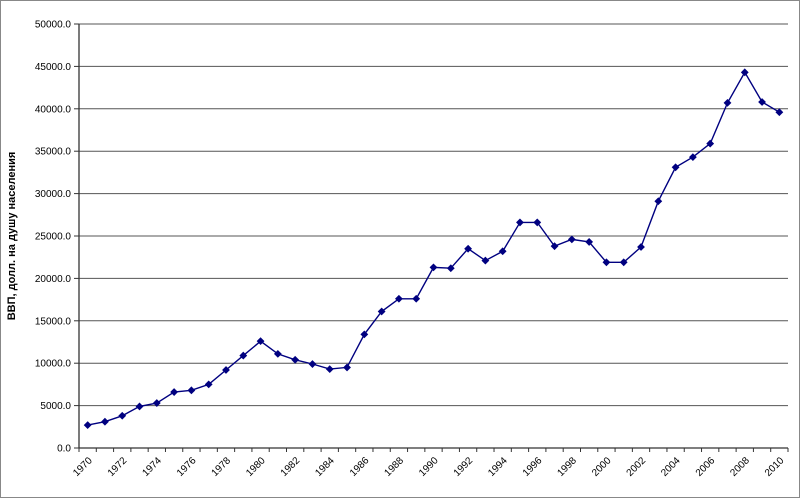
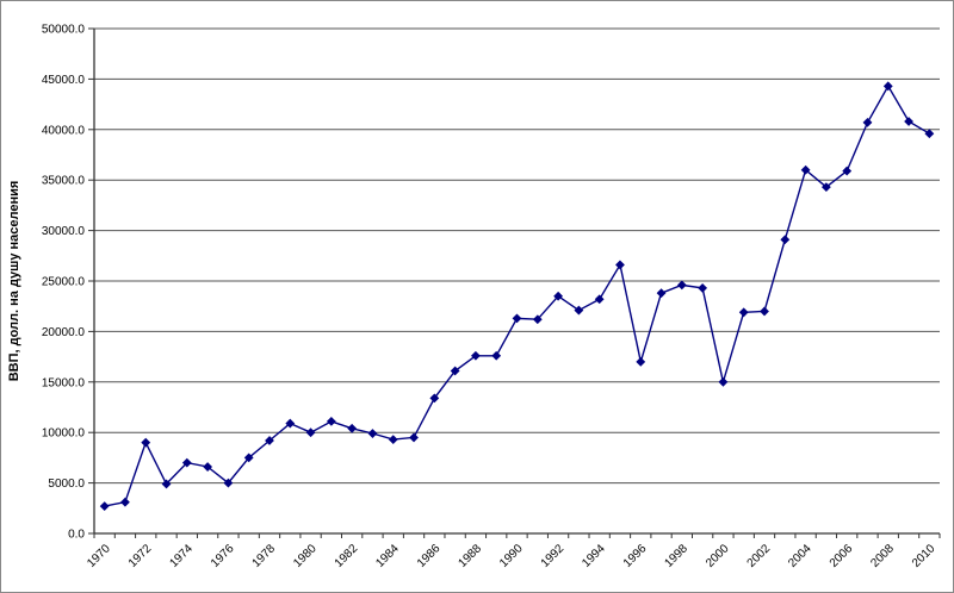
1972: 4000 -> 9000
1974: 5000 -> 7000
1976: 7000 -> 5000
1980: 13000 -> 10000
1996: 27000 -> 17000
2000: 22000 -> 15000
2002: 24000 -> 22000
2004: 33000 -> 36000
